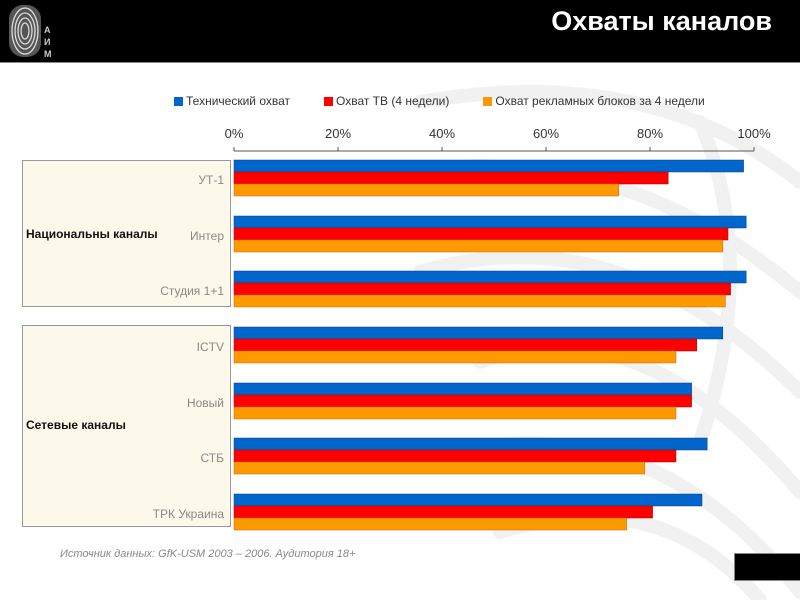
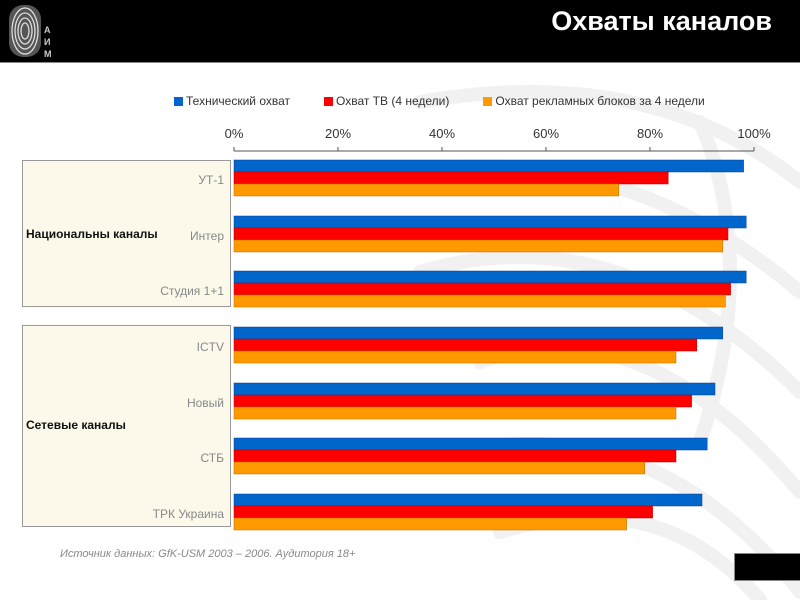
Технический охват/Новый: 88% -> 92%
